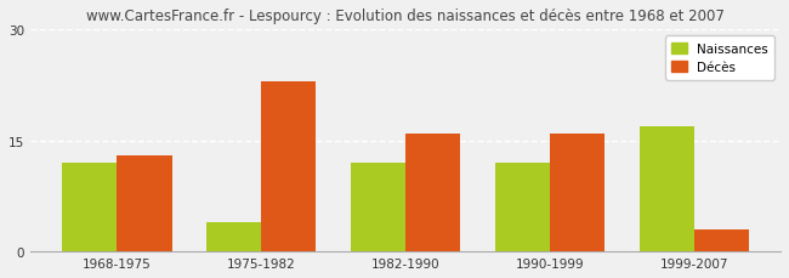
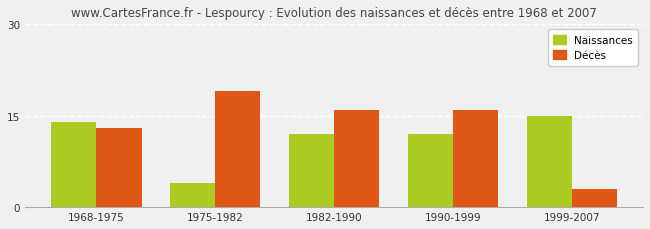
Naissances/1968-1975: 12 -> 14
Décès/1975-1982: 23 -> 19
Naissances/1999-2007: 17 -> 15
